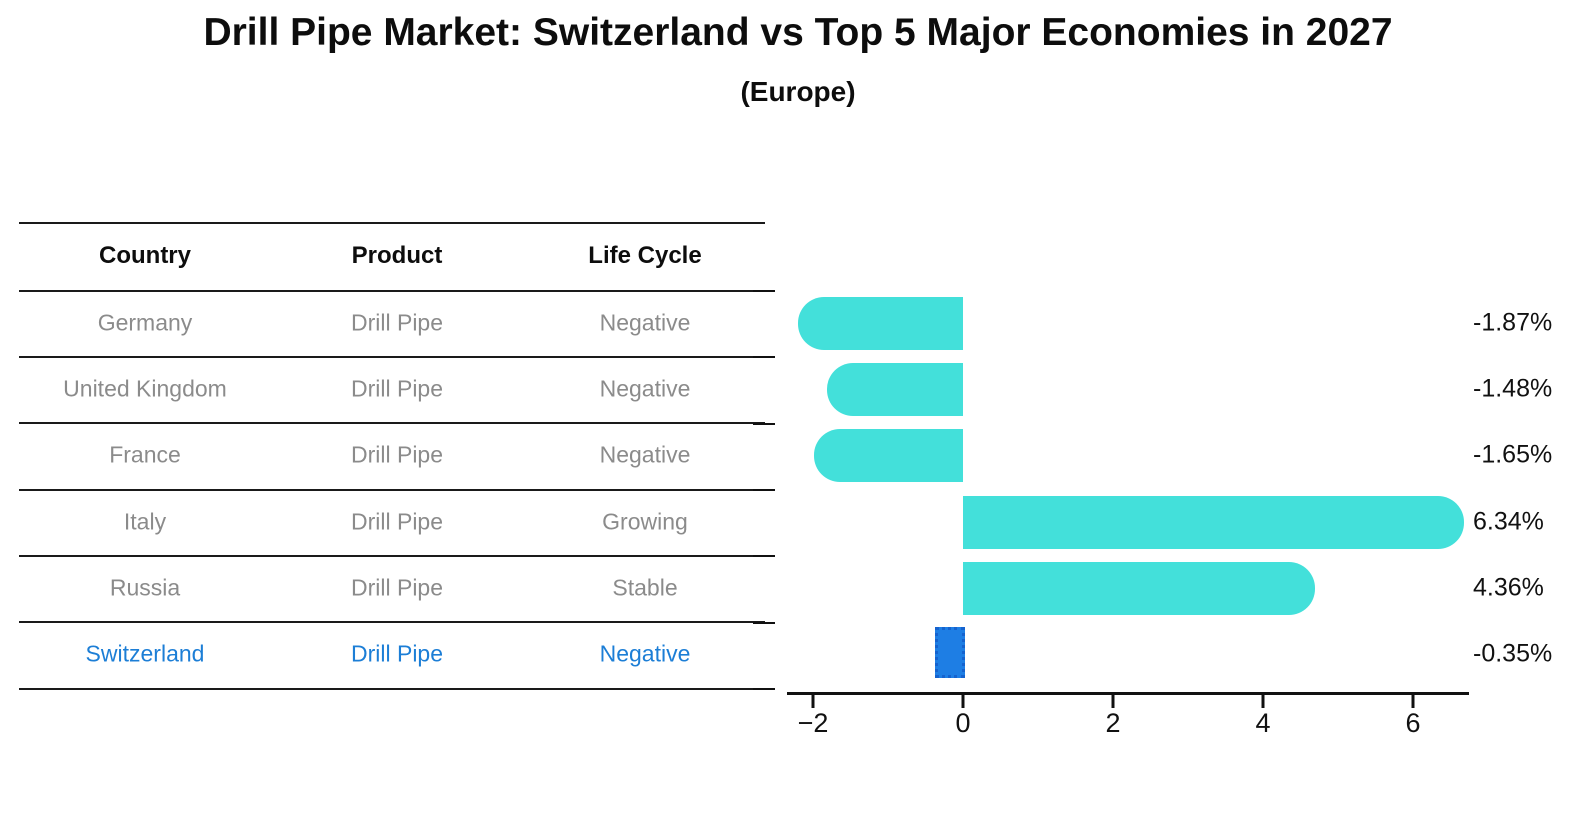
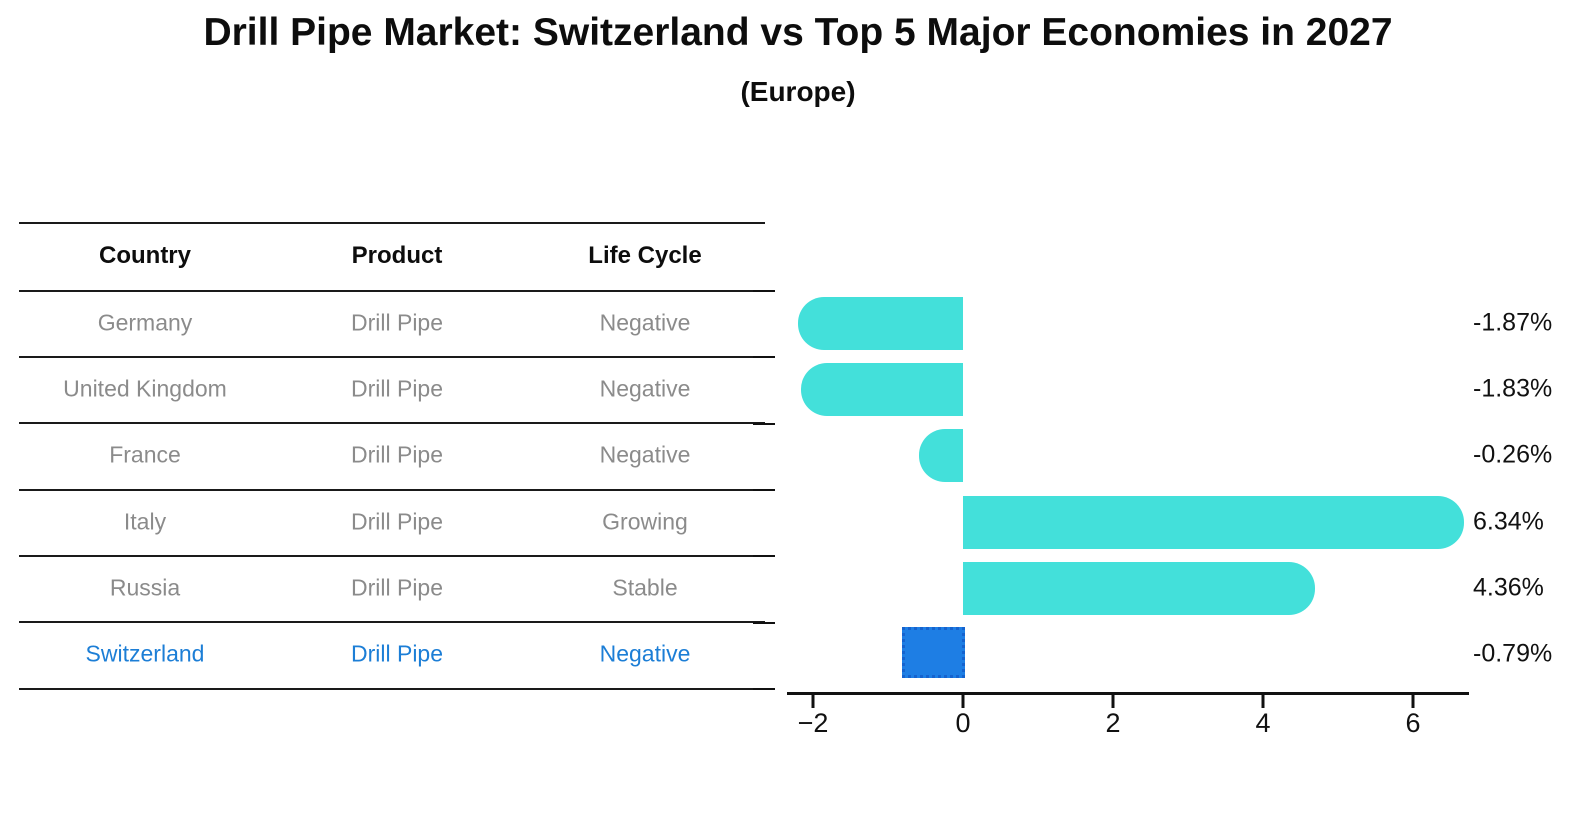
United Kingdom: -1.48% -> -1.83%
France: -1.65% -> -0.26%
Switzerland: -0.35% -> -0.79%
